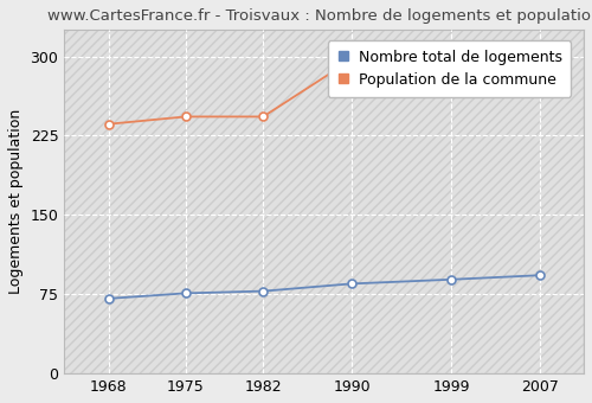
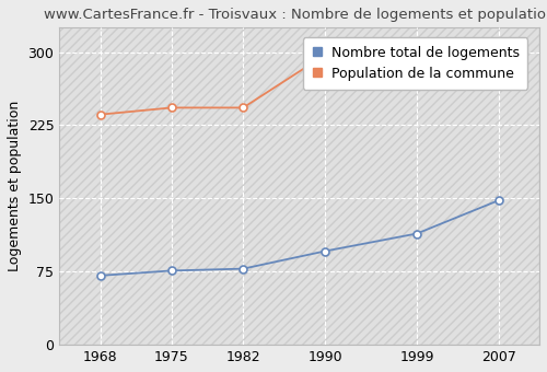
Nombre total de logements/1990: 85 -> 96
Nombre total de logements/1999: 89 -> 114
Nombre total de logements/2007: 93 -> 148
